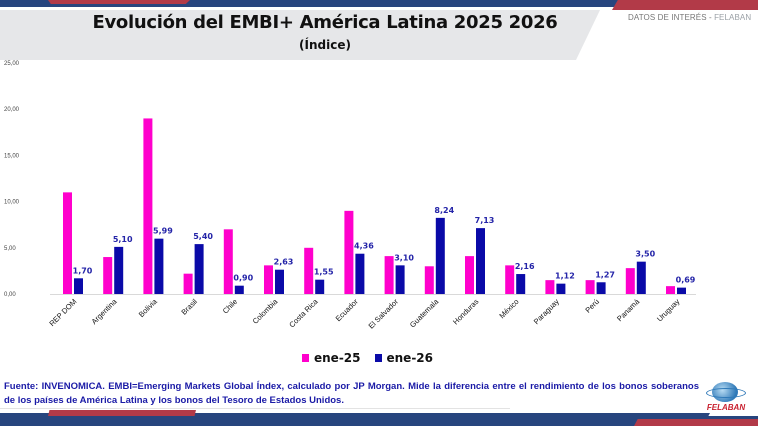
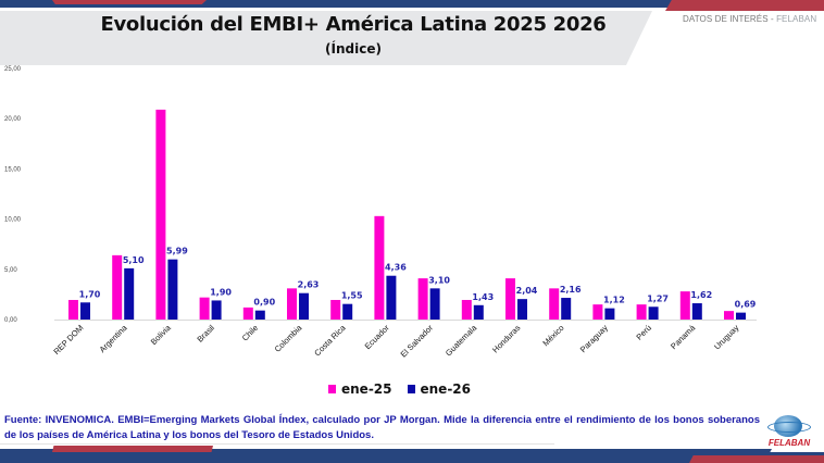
ene-25/REP DOM: 11 -> 2
ene-25/Argentina: 4 -> 6
ene-25/Bolivia: 19 -> 21
ene-26/Brasil: 5,40 -> 1,90
ene-25/Chile: 7 -> 1
ene-25/Costa Rica: 5 -> 2
ene-25/Ecuador: 9 -> 10
ene-25/Guatemala: 3 -> 2
ene-26/Guatemala: 8,24 -> 1,43
ene-26/Honduras: 7,13 -> 2,04
ene-26/Panamá: 3,50 -> 1,62
